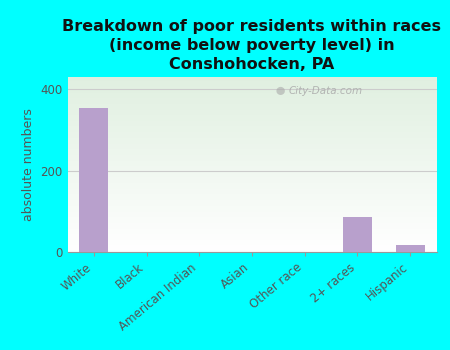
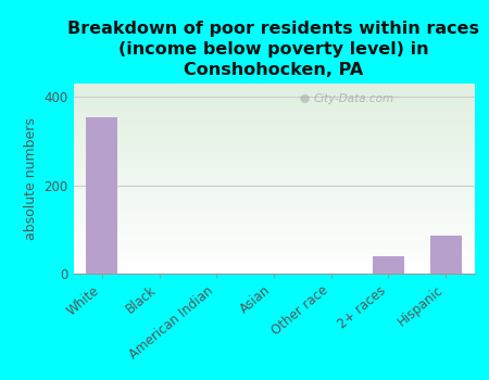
2+ races: 85 -> 40
Hispanic: 18 -> 85
